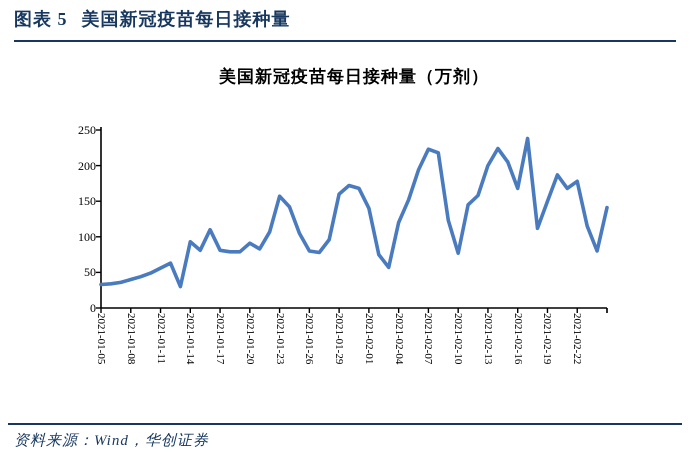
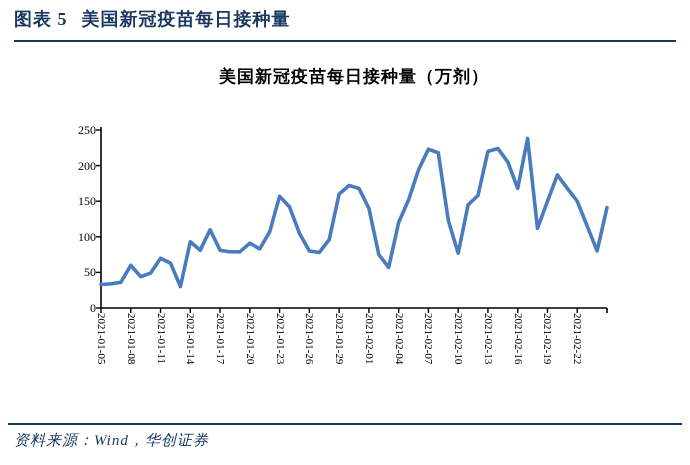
2021-01-08: 40 -> 60
2021-01-11: 60 -> 70
2021-02-13: 200 -> 220
2021-02-22: 180 -> 150
